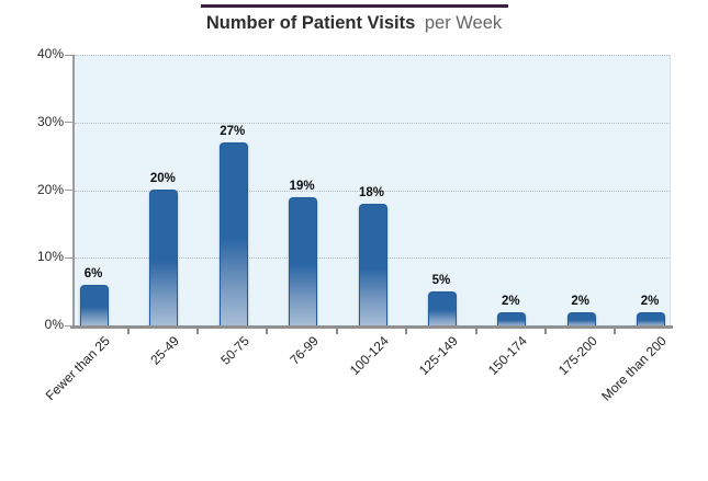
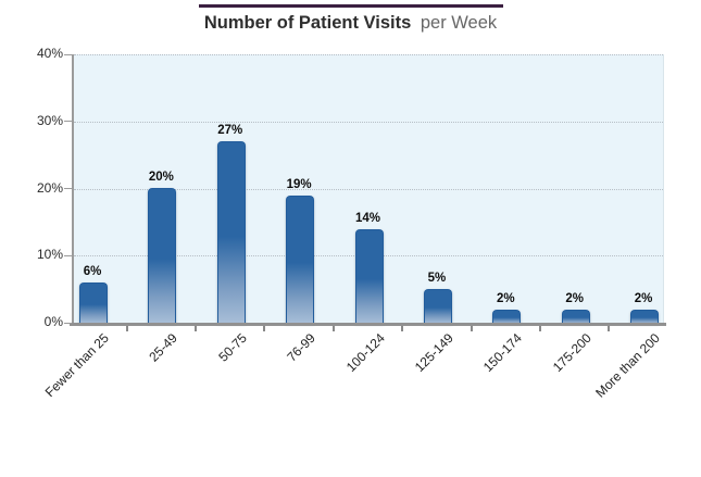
100-124: 18% -> 14%
